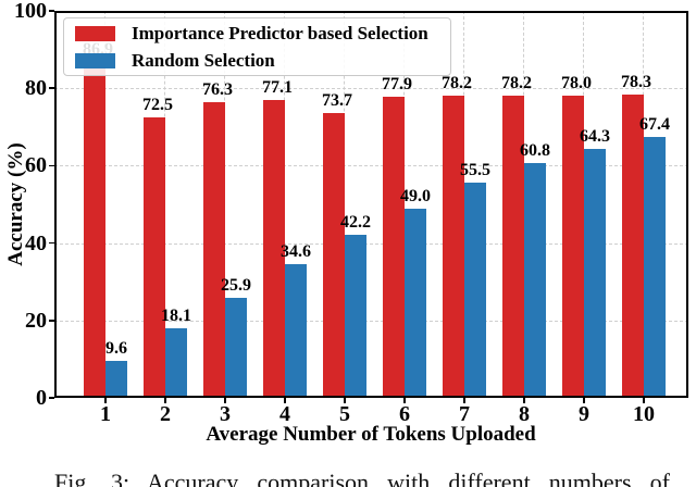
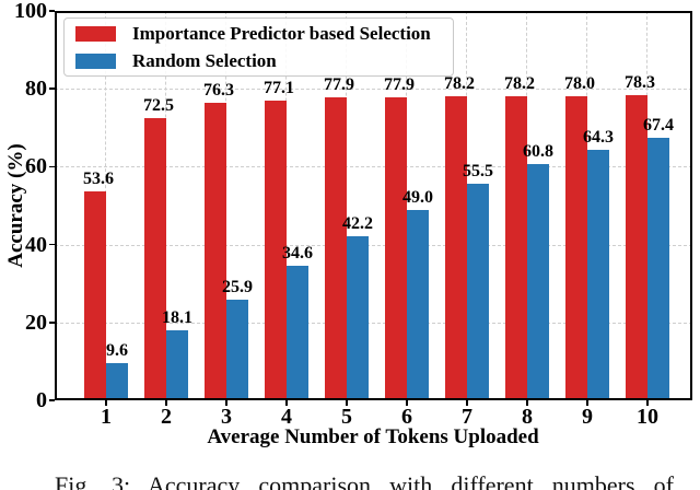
Importance Predictor based Selection/1: 86.9 -> 53.6
Importance Predictor based Selection/5: 73.7 -> 77.9
